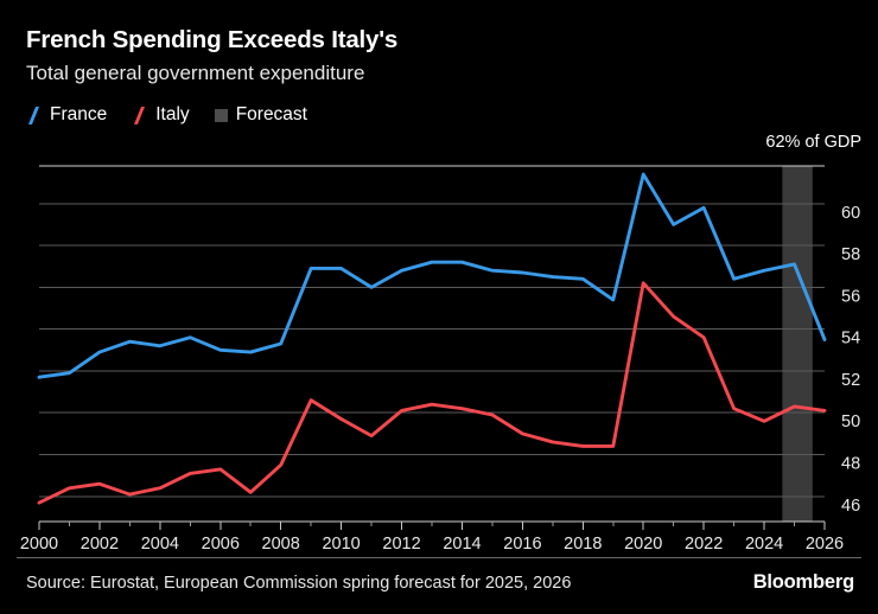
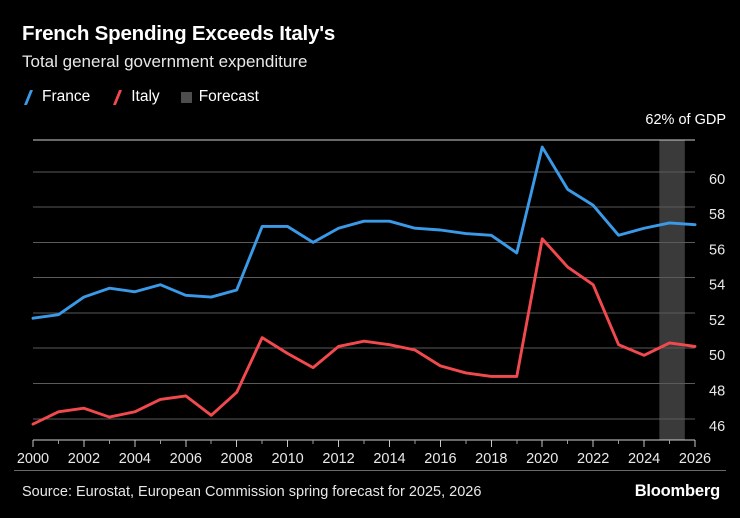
France/2022: 59.8 -> 58.1
France/2026: 53.5 -> 57.0
